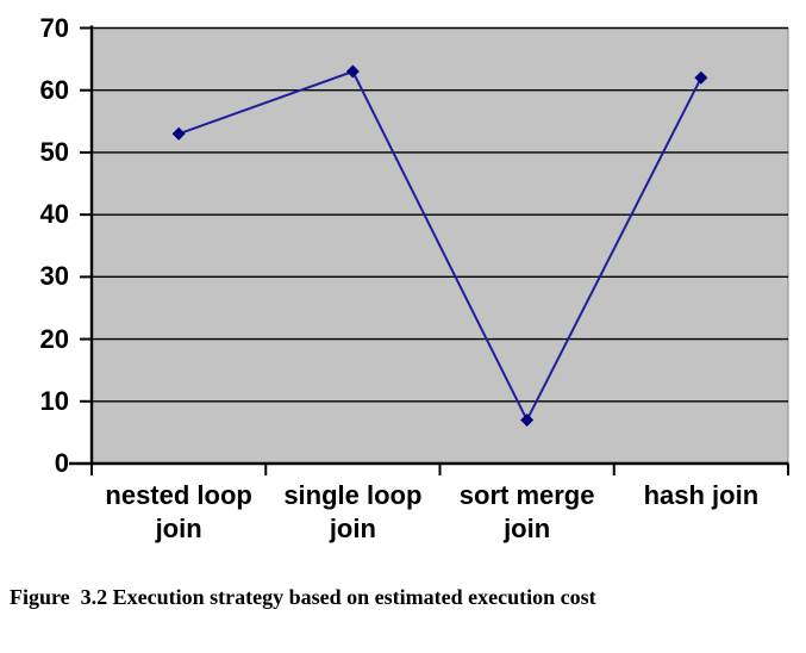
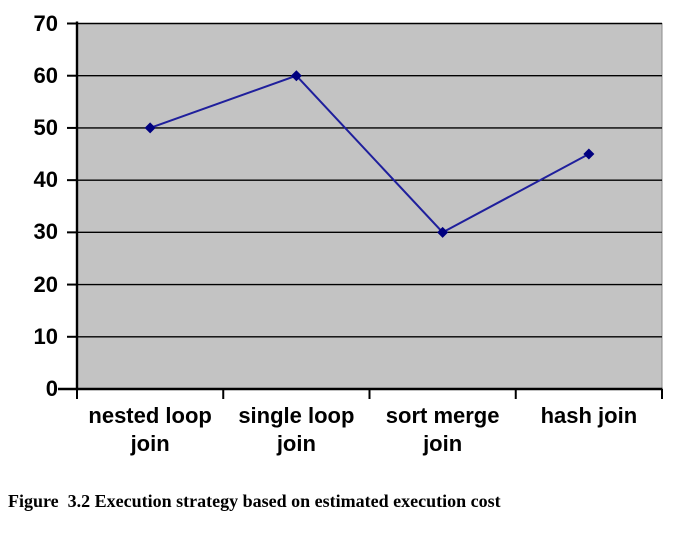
nested loop join: 53 -> 50
single loop join: 63 -> 60
sort merge join: 7 -> 30
hash join: 62 -> 45
